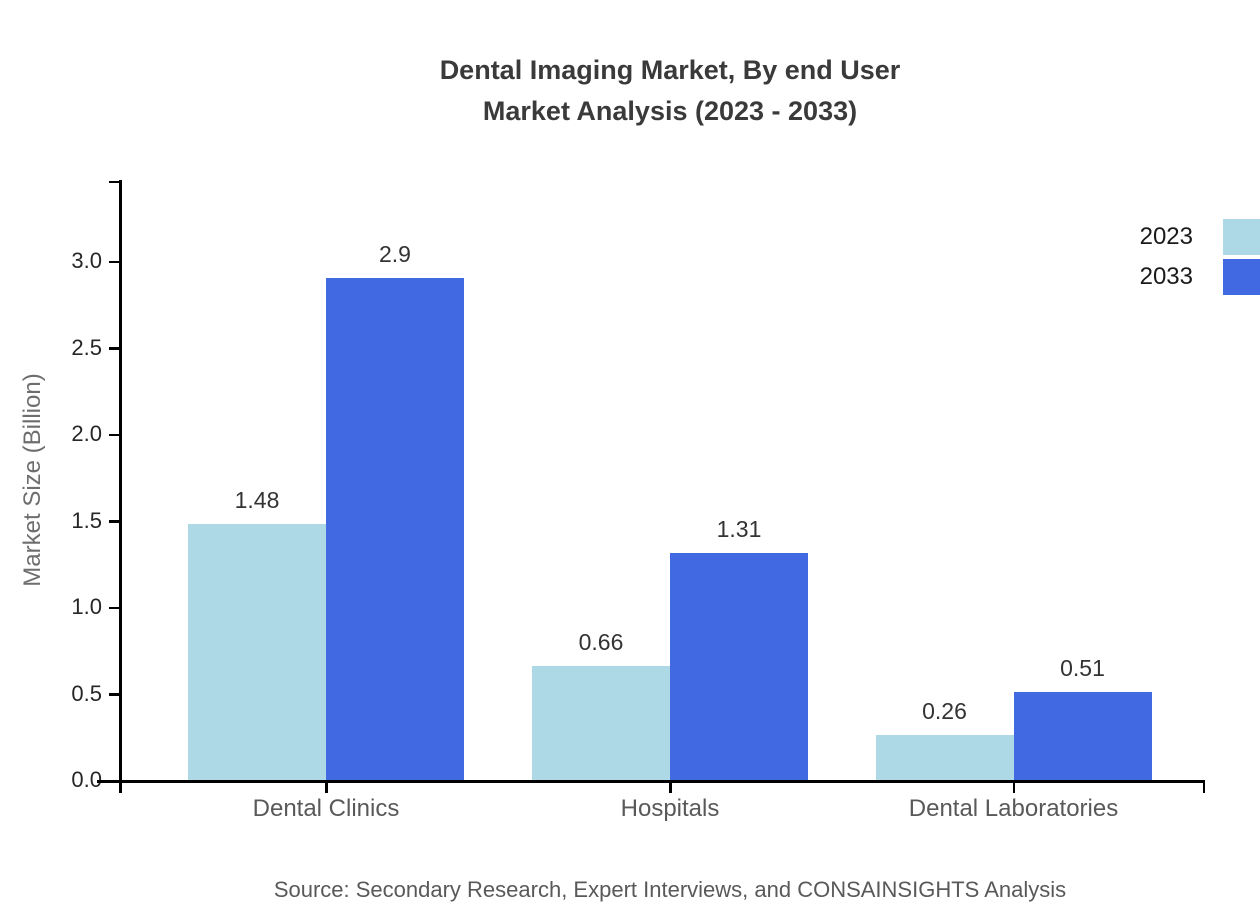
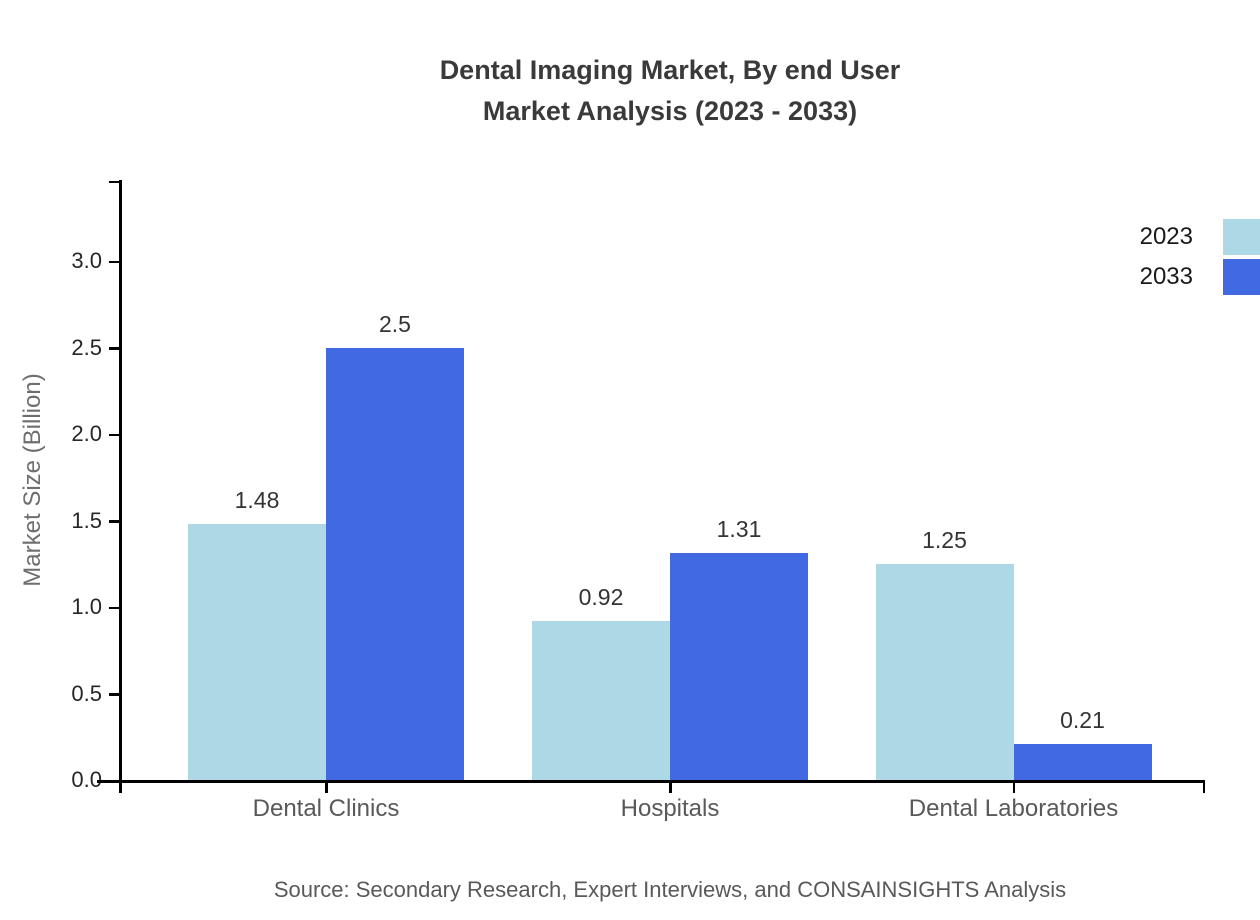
2033/Dental Clinics: 2.9 -> 2.5
2023/Hospitals: 0.66 -> 0.92
2023/Dental Laboratories: 0.26 -> 1.25
2033/Dental Laboratories: 0.51 -> 0.21
